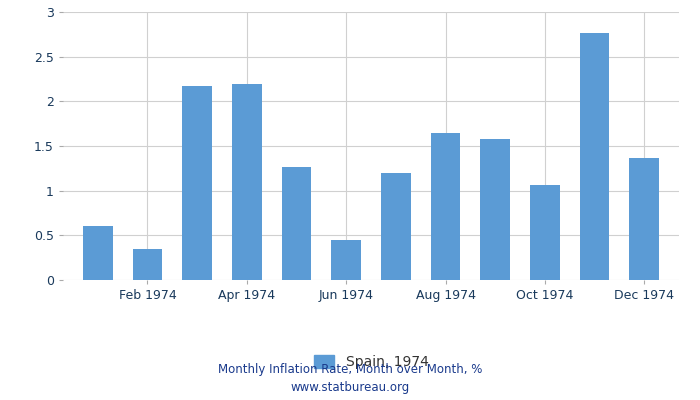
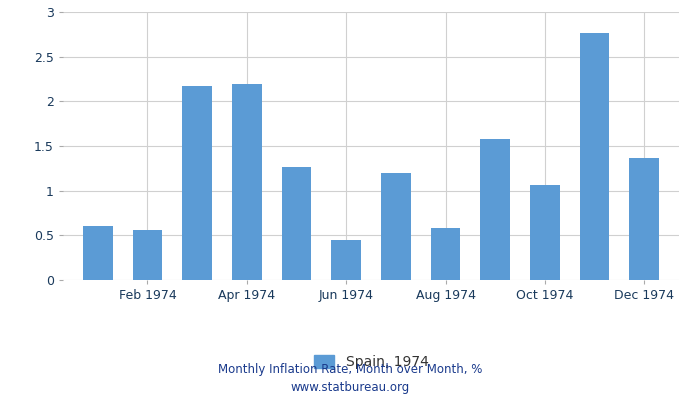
Feb 1974: 0.35 -> 0.56
Aug 1974: 1.65 -> 0.58
